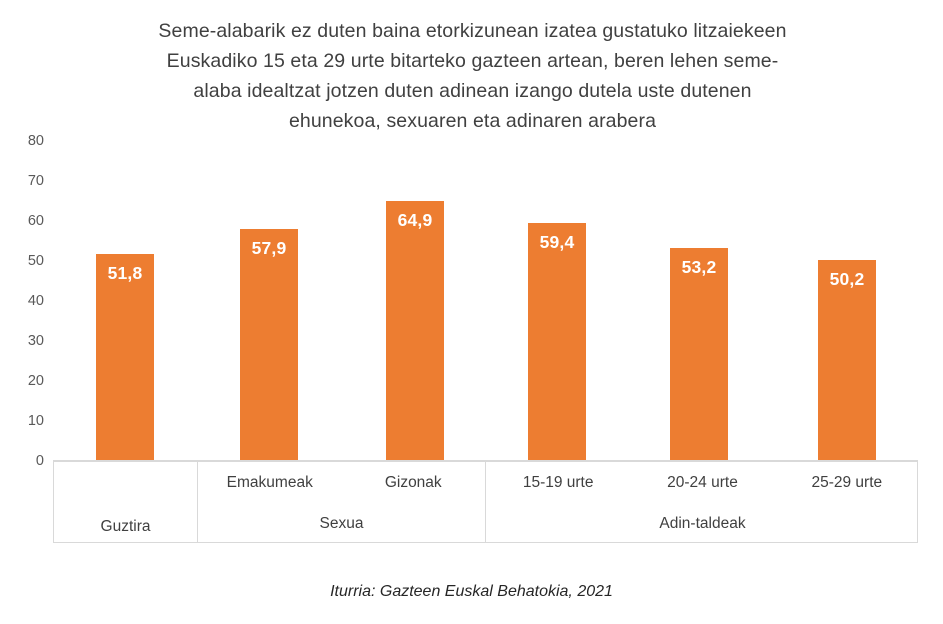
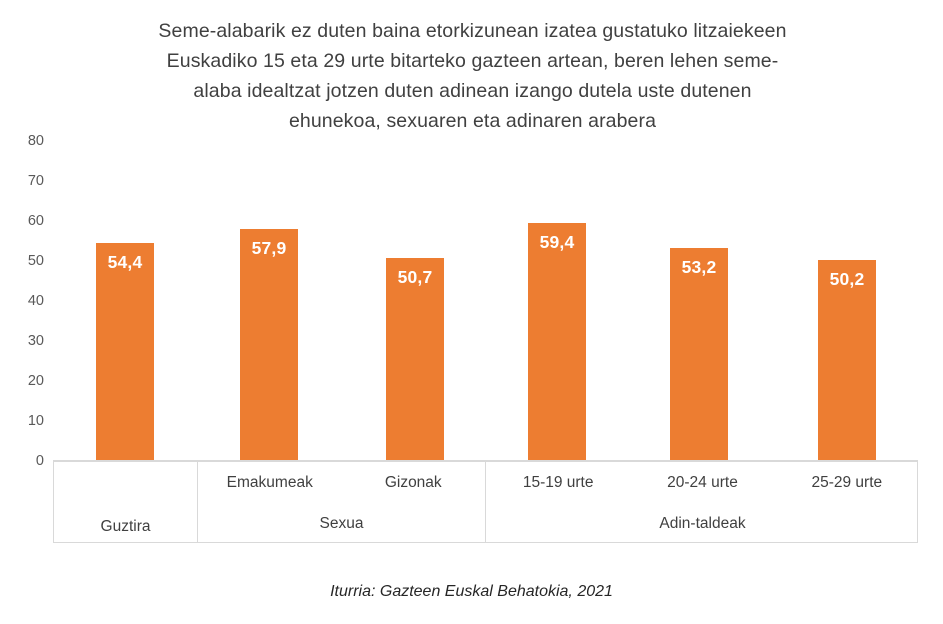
Guztira: 51,8 -> 54,4
Gizonak: 64,9 -> 50,7
